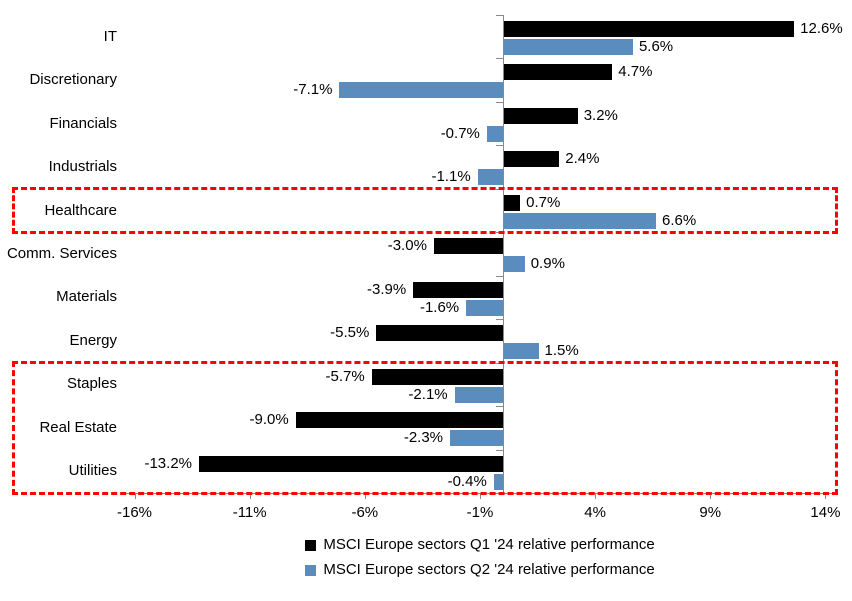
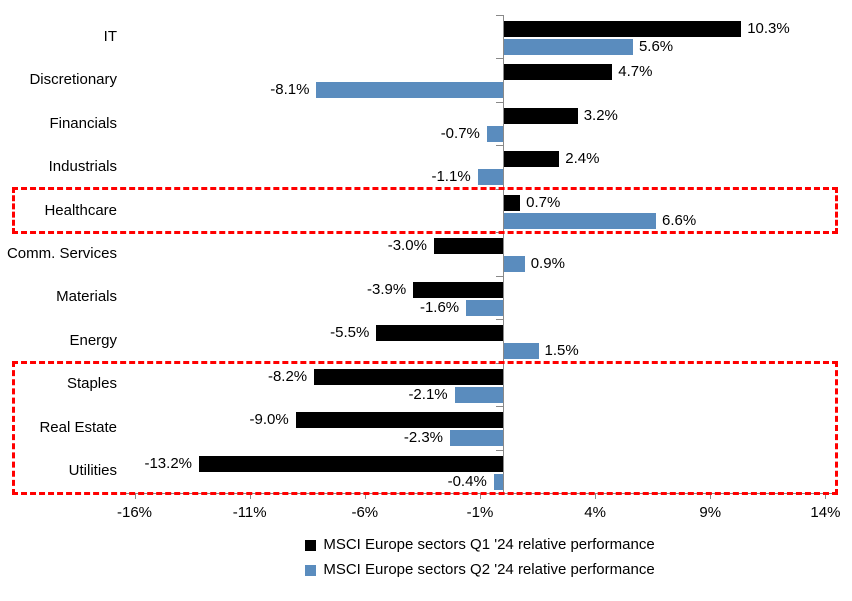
MSCI Europe sectors Q1 '24 relative performance/IT: 12.6% -> 10.3%
MSCI Europe sectors Q2 '24 relative performance/Discretionary: -7.1% -> -8.1%
MSCI Europe sectors Q1 '24 relative performance/Staples: -5.7% -> -8.2%
